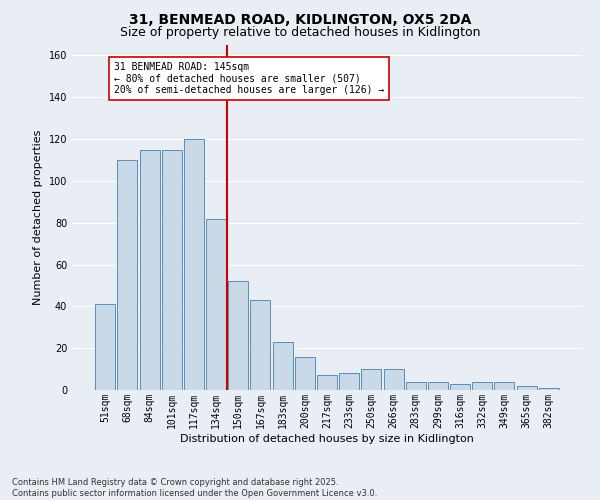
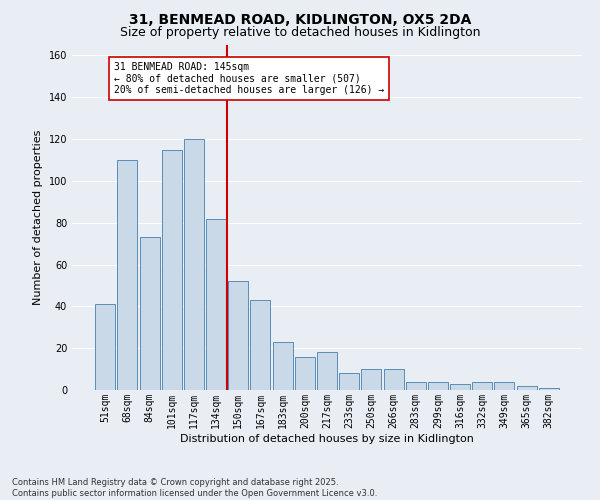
84sqm: 115 -> 73
217sqm: 7 -> 18
